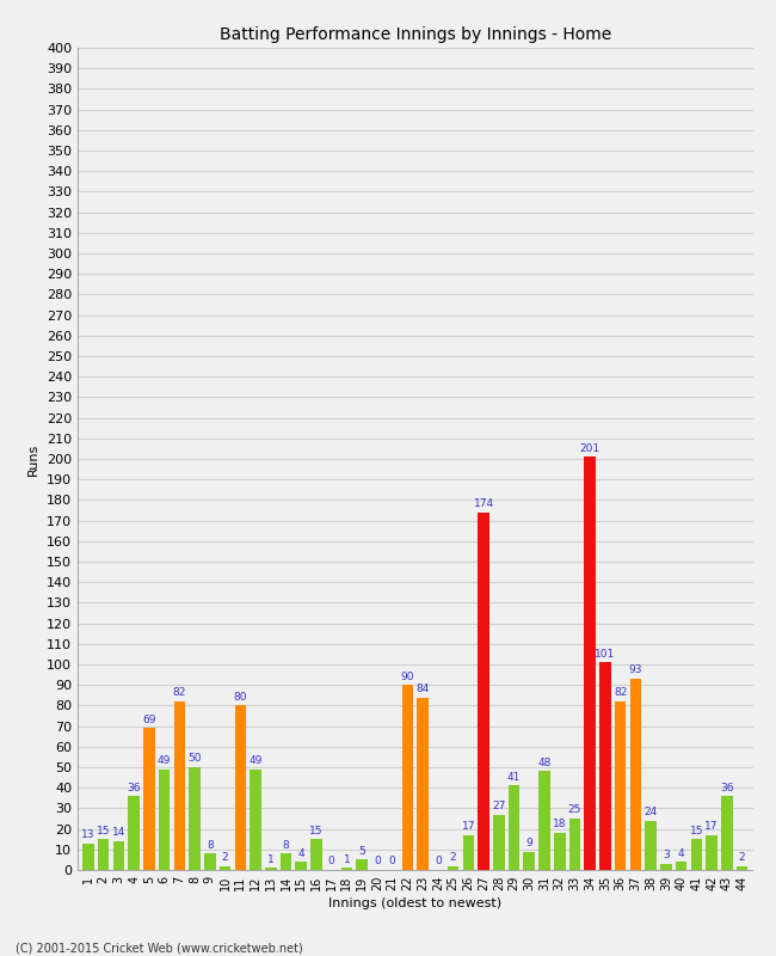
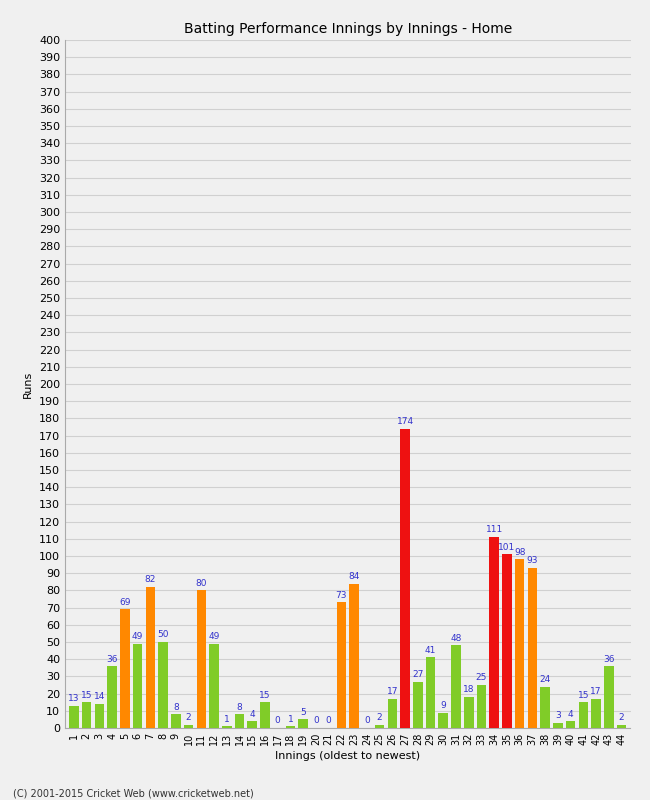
22: 90 -> 73
34: 201 -> 111
36: 82 -> 98
